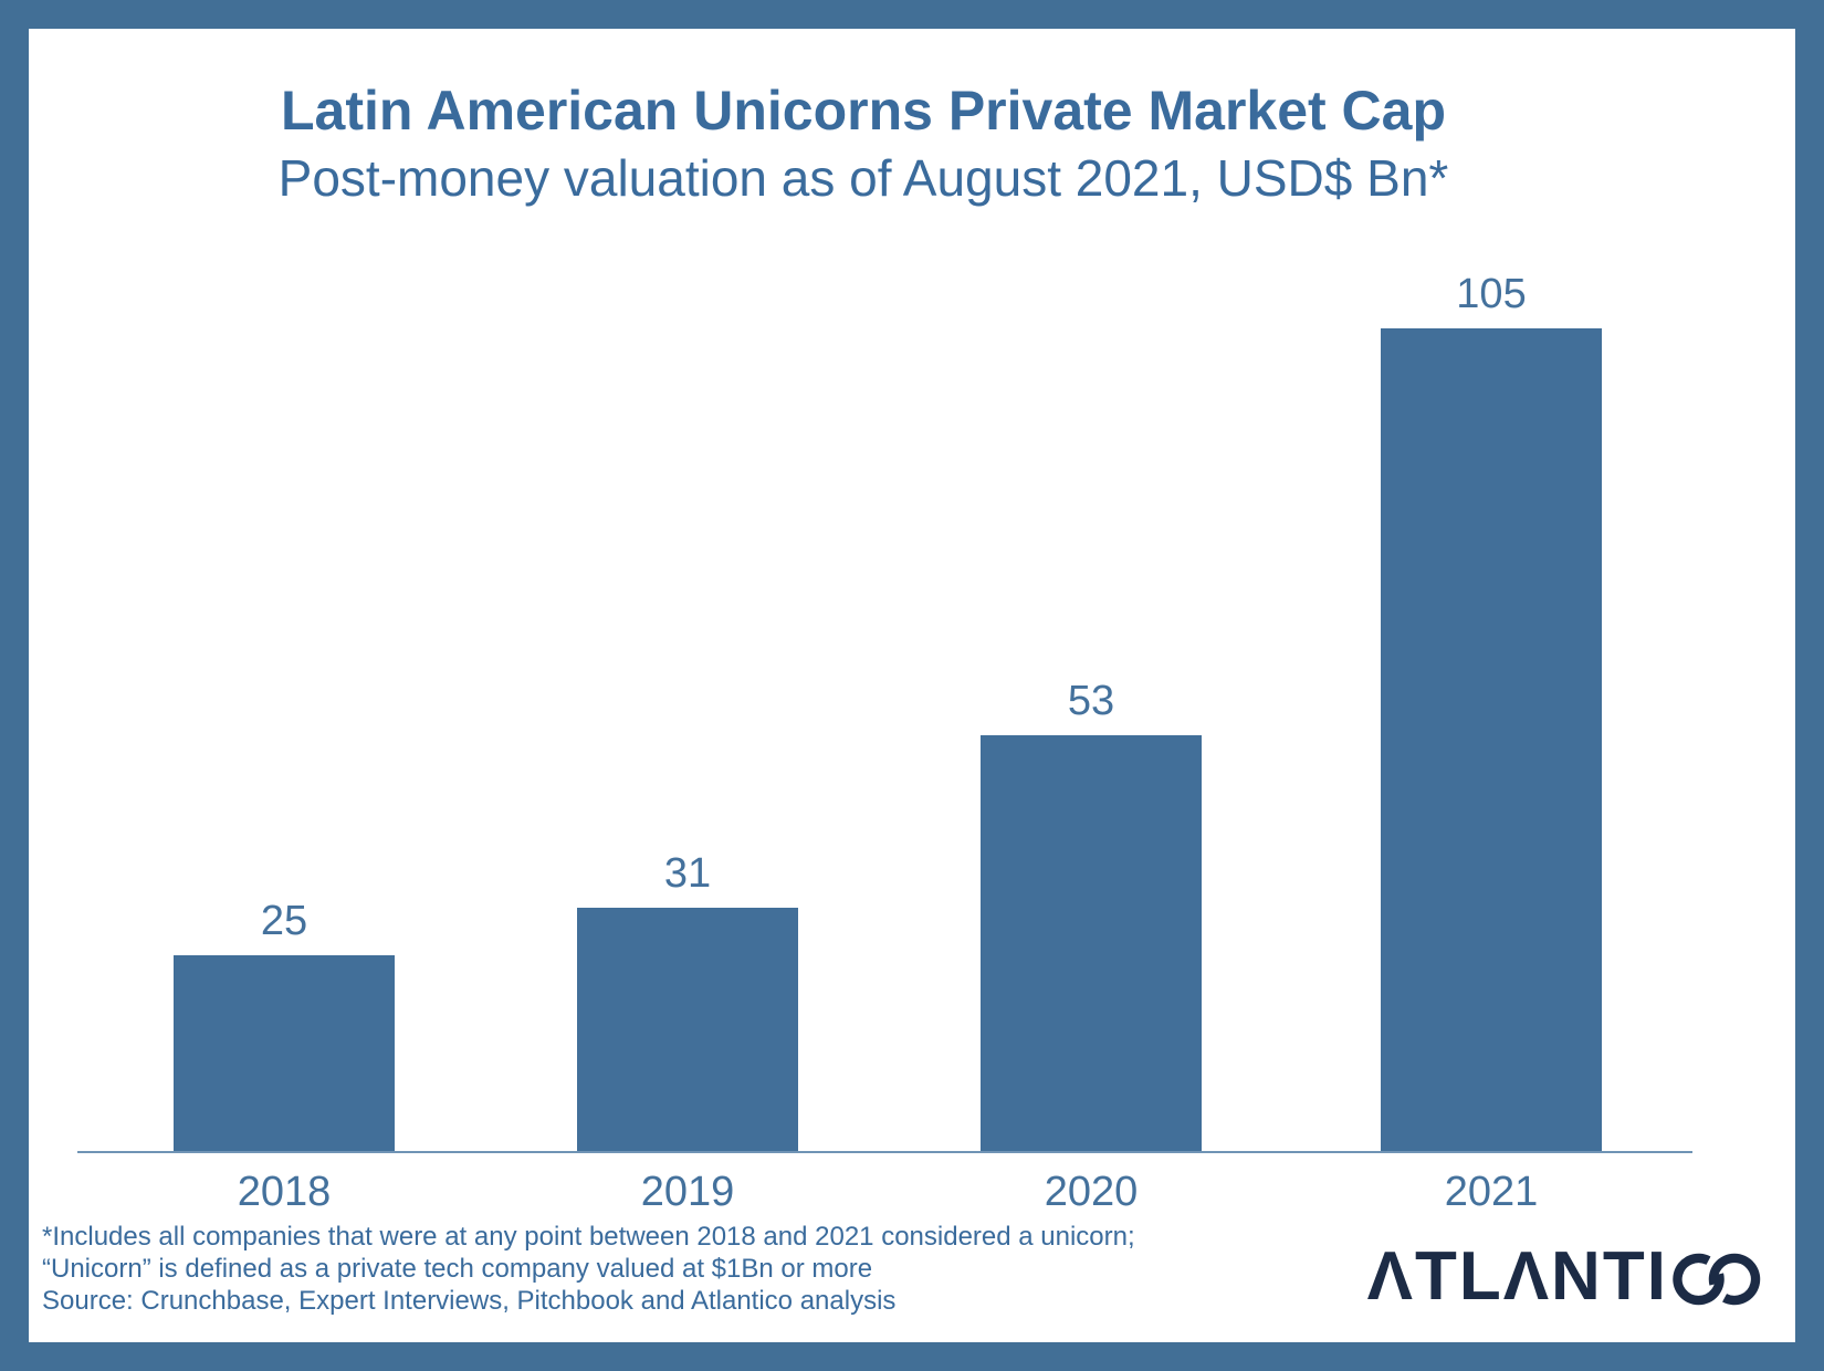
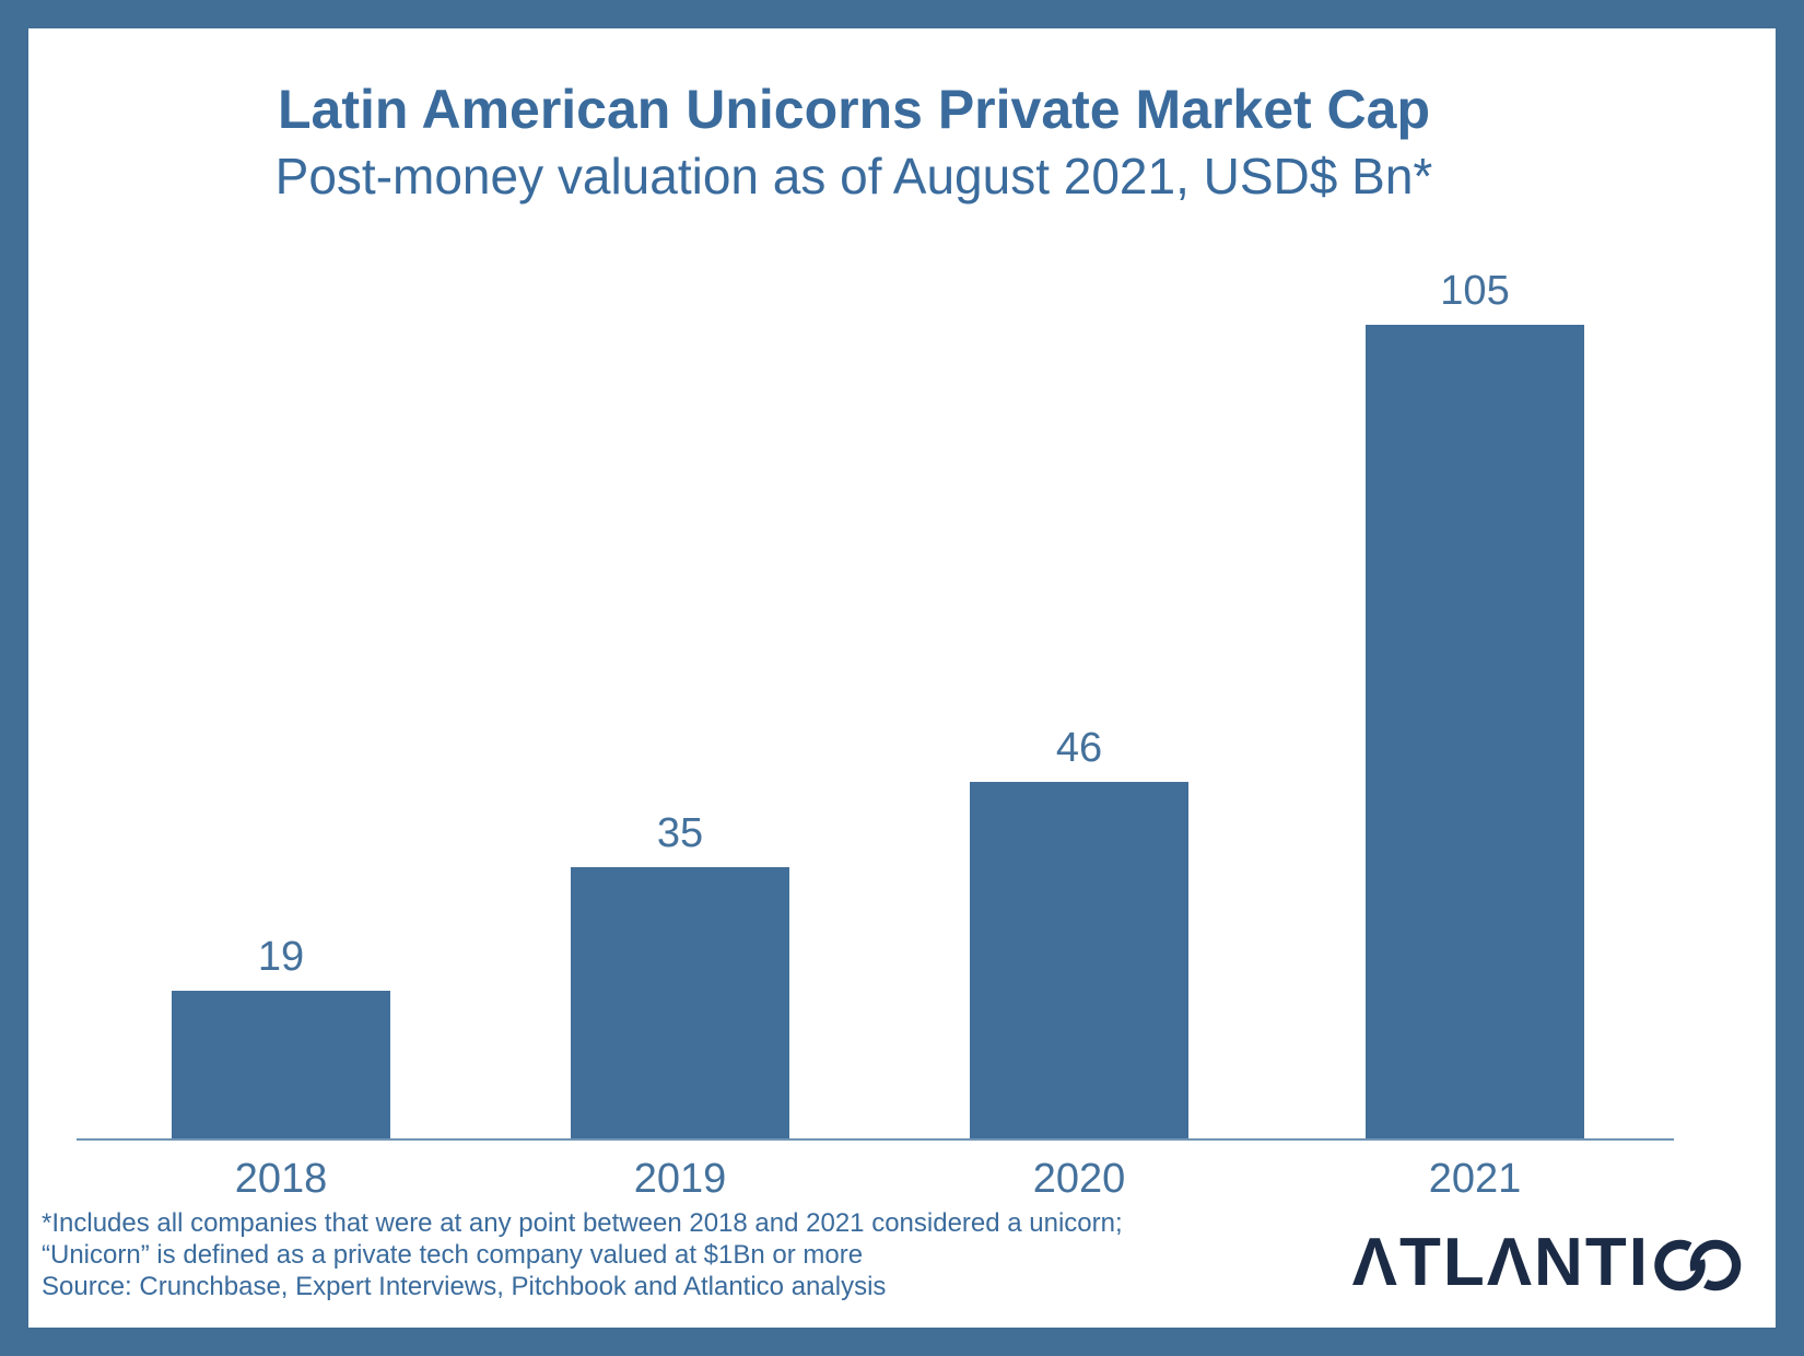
2018: 25 -> 19
2019: 31 -> 35
2020: 53 -> 46
